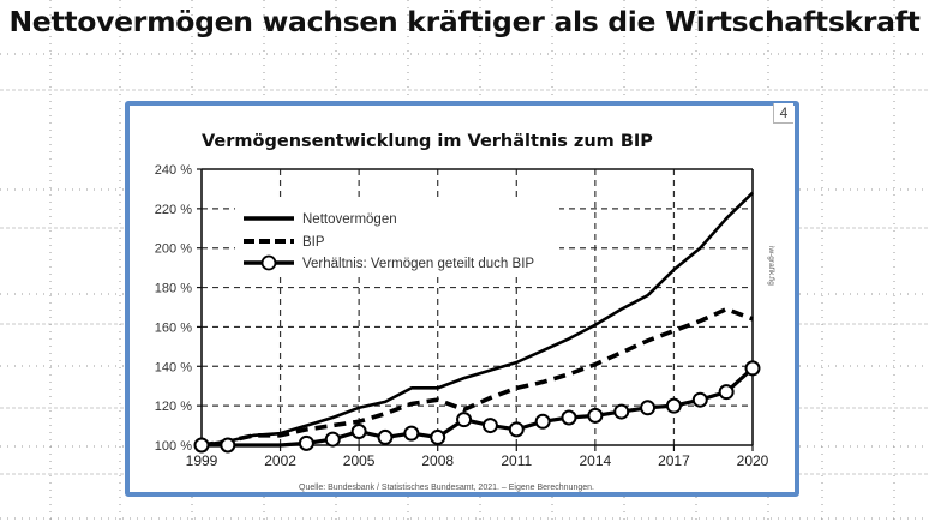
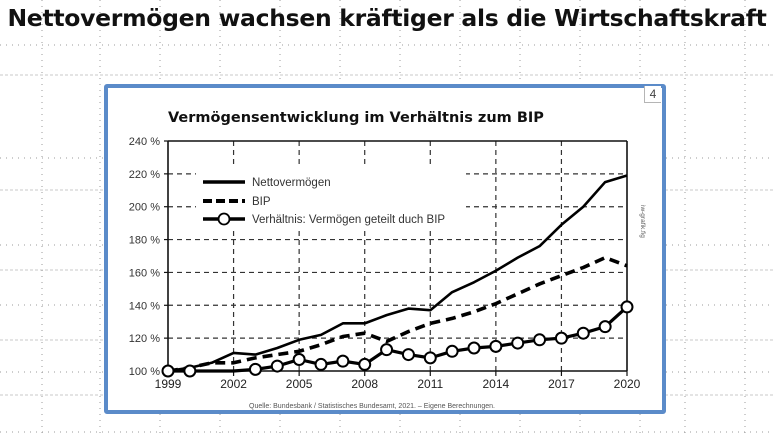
Nettovermögen/2002: 106% -> 111%
Nettovermögen/2011: 142% -> 137%
Nettovermögen/2020: 228% -> 219%
